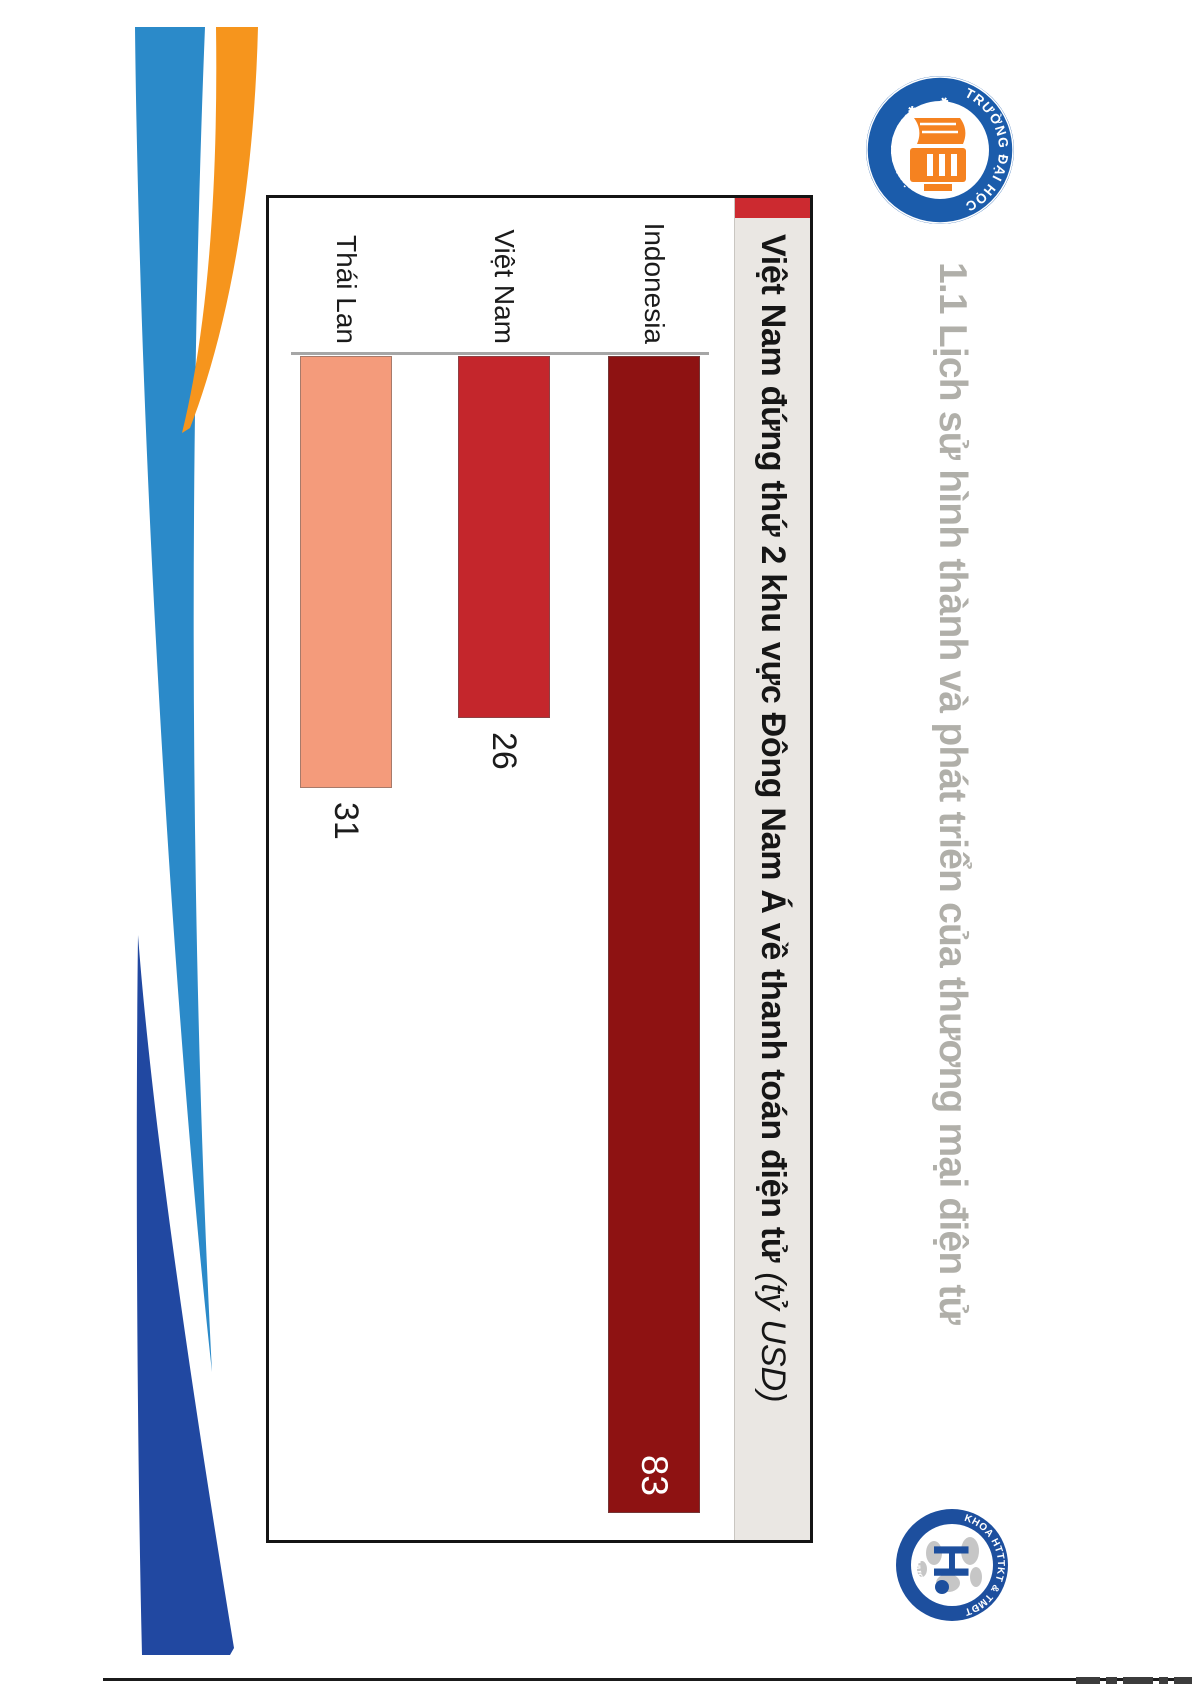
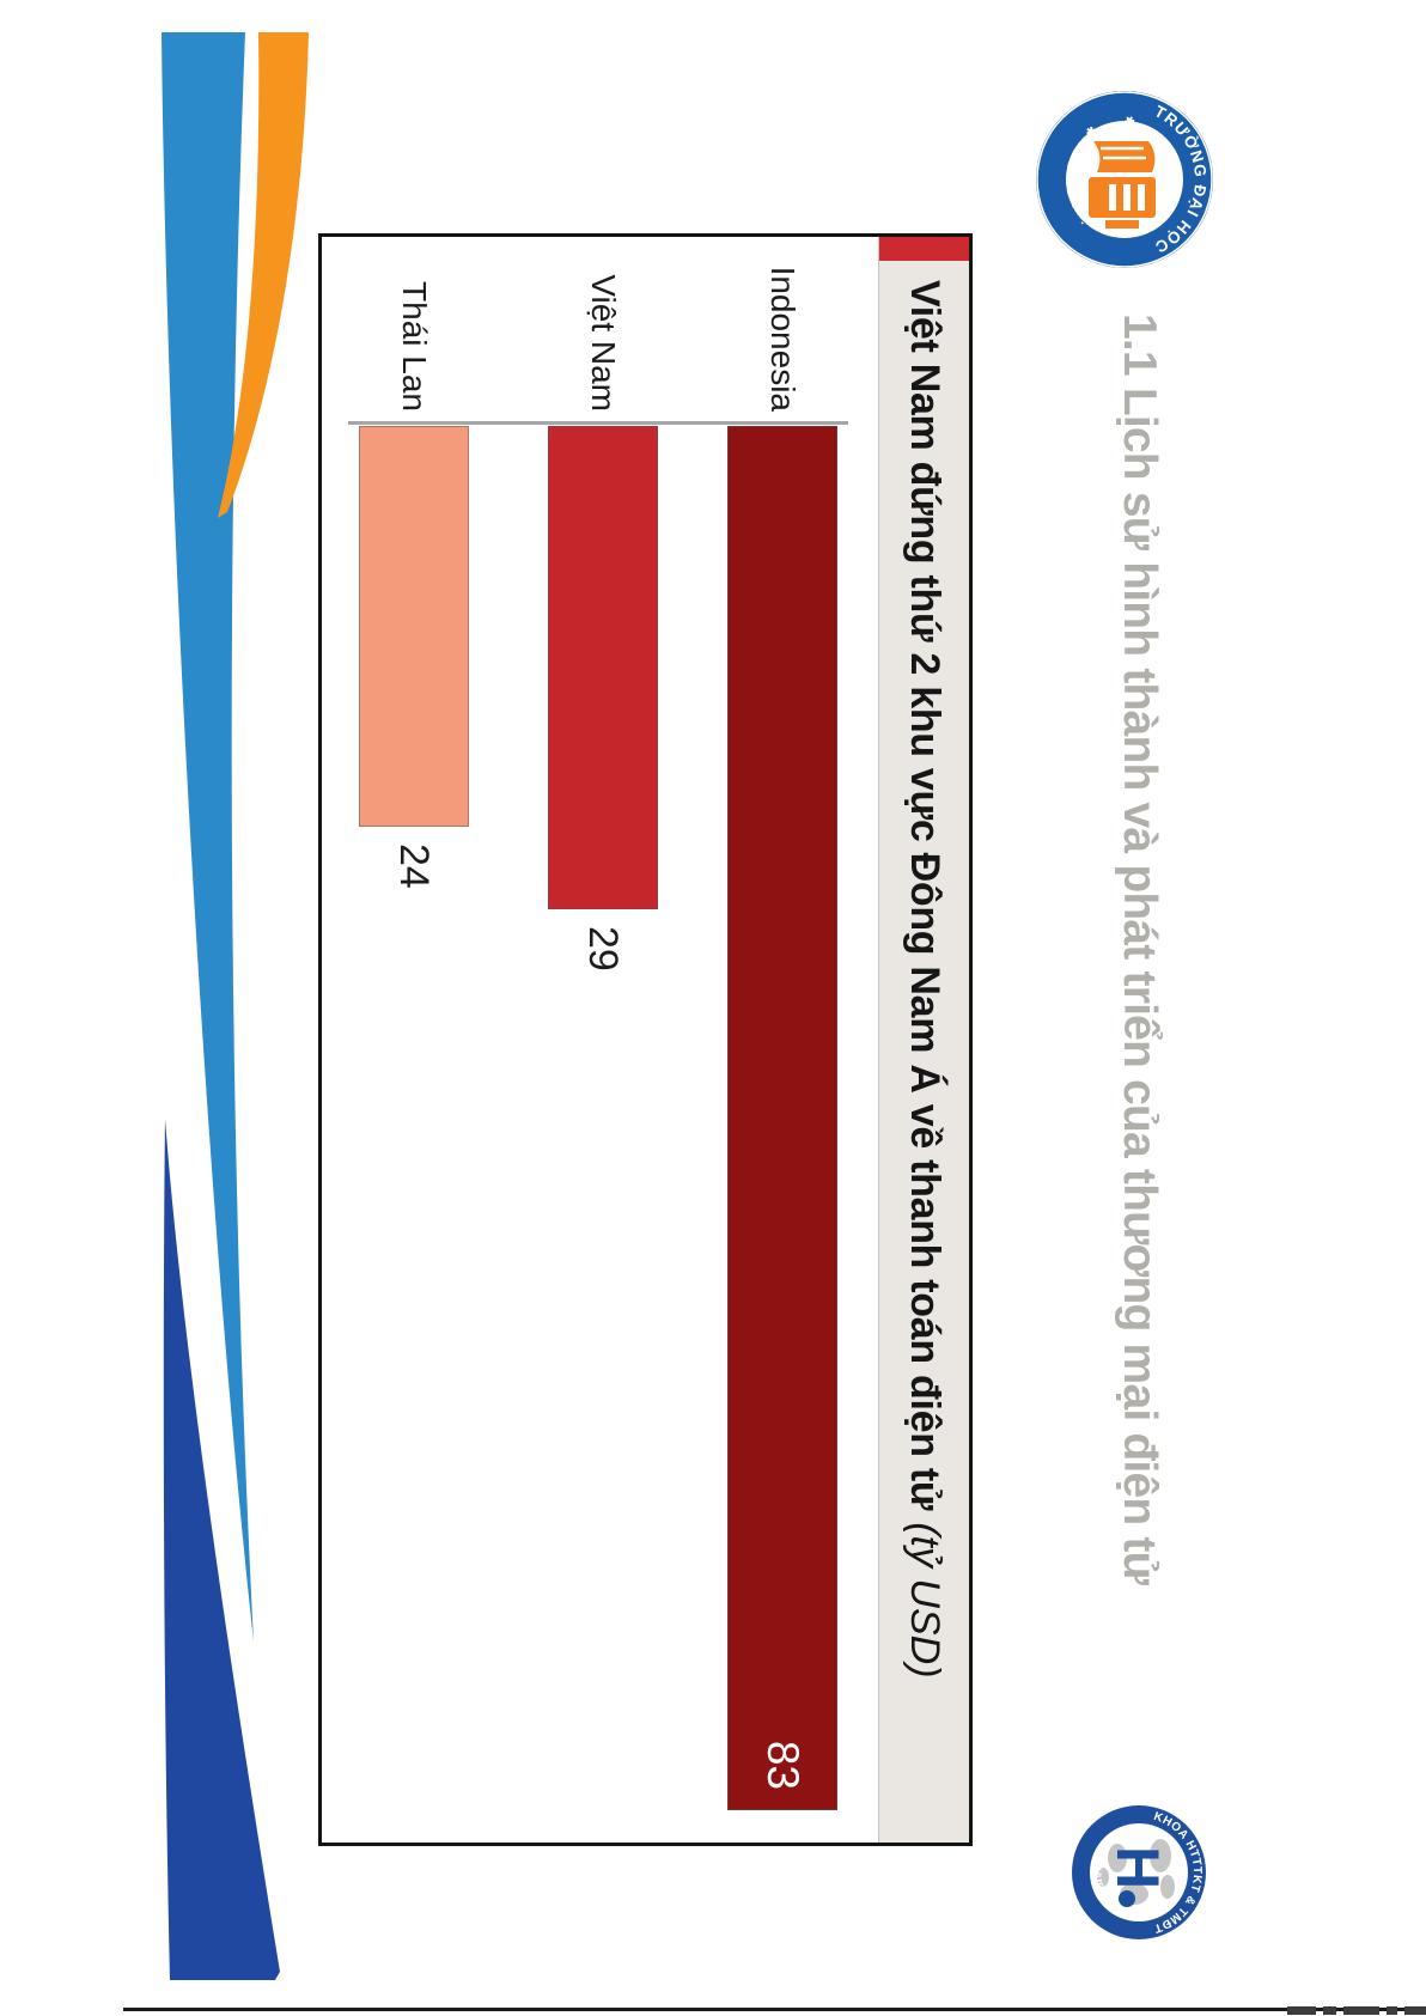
Việt Nam: 26 -> 29
Thái Lan: 31 -> 24
